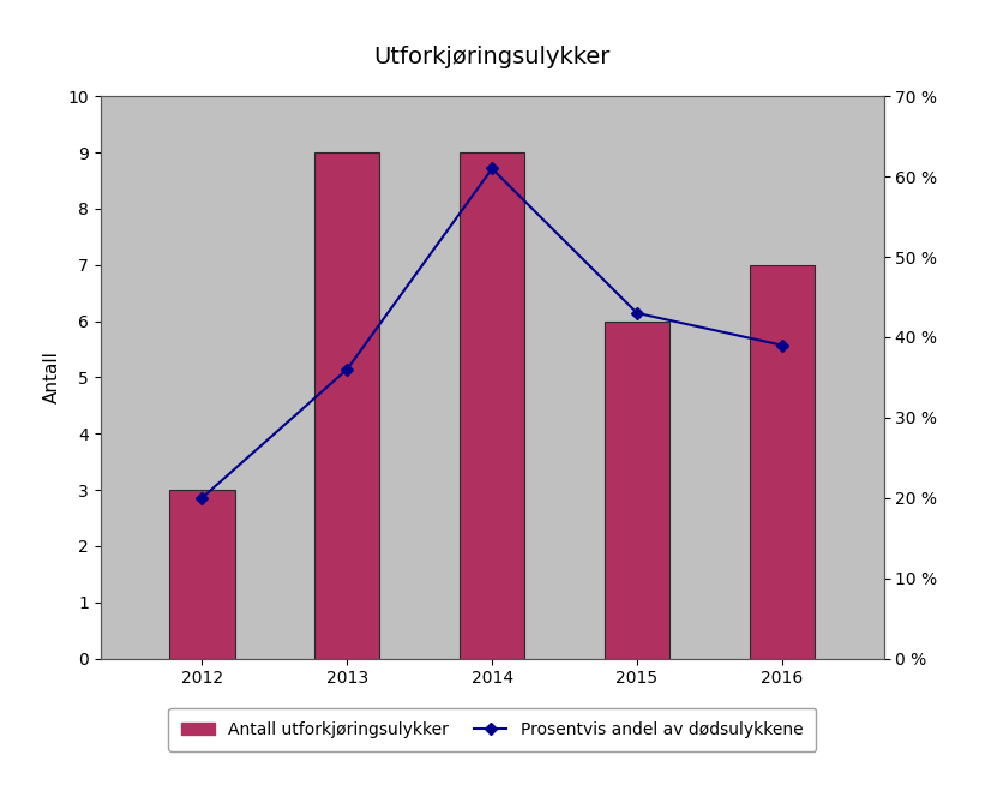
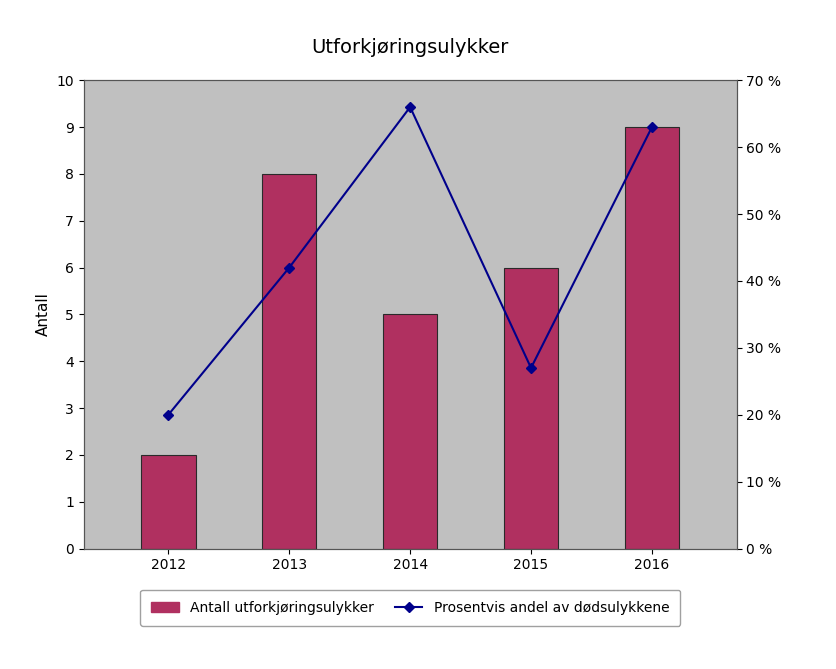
Antall utforkjøringsulykker/2012: 3 -> 2
Antall utforkjøringsulykker/2013: 9 -> 8
Prosentvis andel av dødsulykkene/2013: 36 % -> 42 %
Antall utforkjøringsulykker/2014: 9 -> 5
Prosentvis andel av dødsulykkene/2014: 61 % -> 66 %
Prosentvis andel av dødsulykkene/2015: 43 % -> 27 %
Antall utforkjøringsulykker/2016: 7 -> 9
Prosentvis andel av dødsulykkene/2016: 39 % -> 63 %
